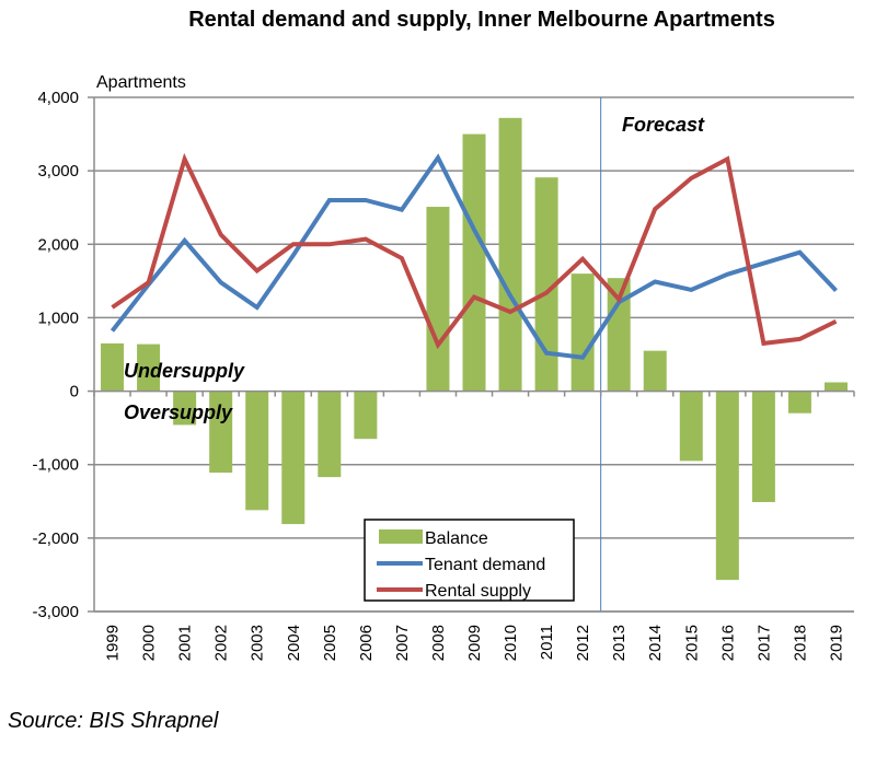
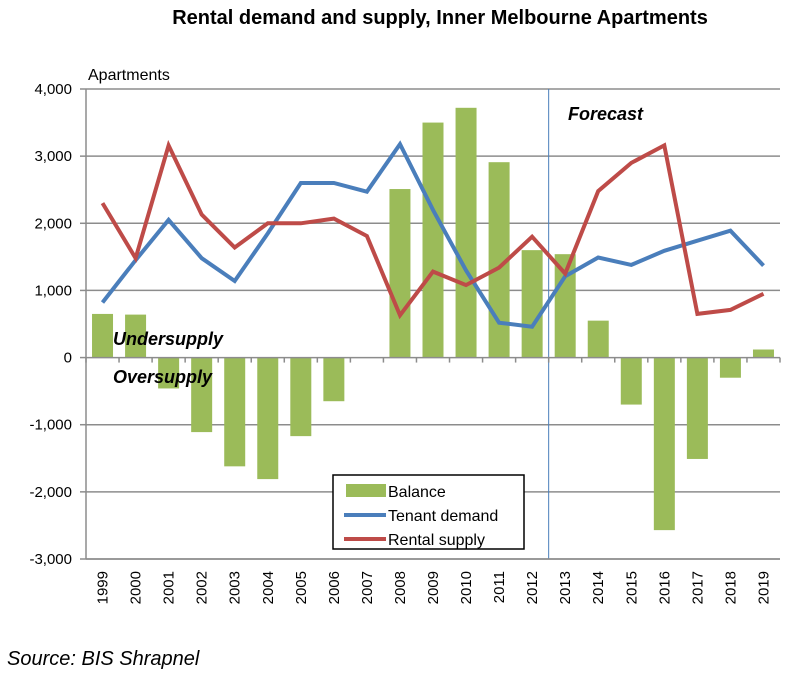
Rental supply/1999: 1100 -> 2300
Balance/2015: -1000 -> -700
